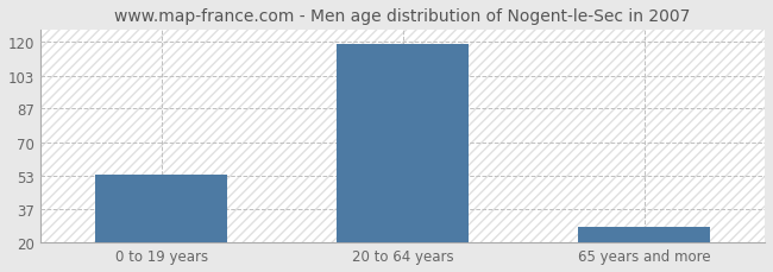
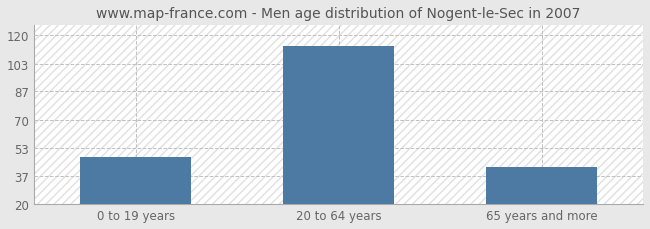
0 to 19 years: 54 -> 48
20 to 64 years: 119 -> 114
65 years and more: 28 -> 42
